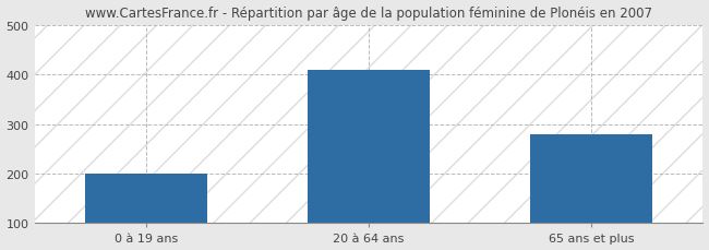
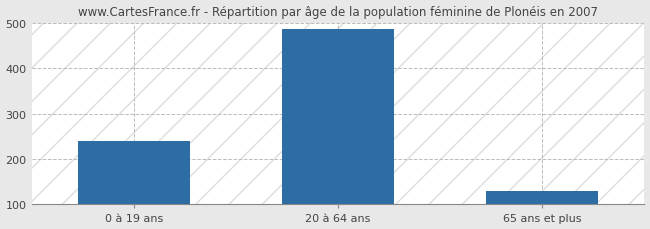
0 à 19 ans: 200 -> 240
20 à 64 ans: 410 -> 487
65 ans et plus: 280 -> 130
